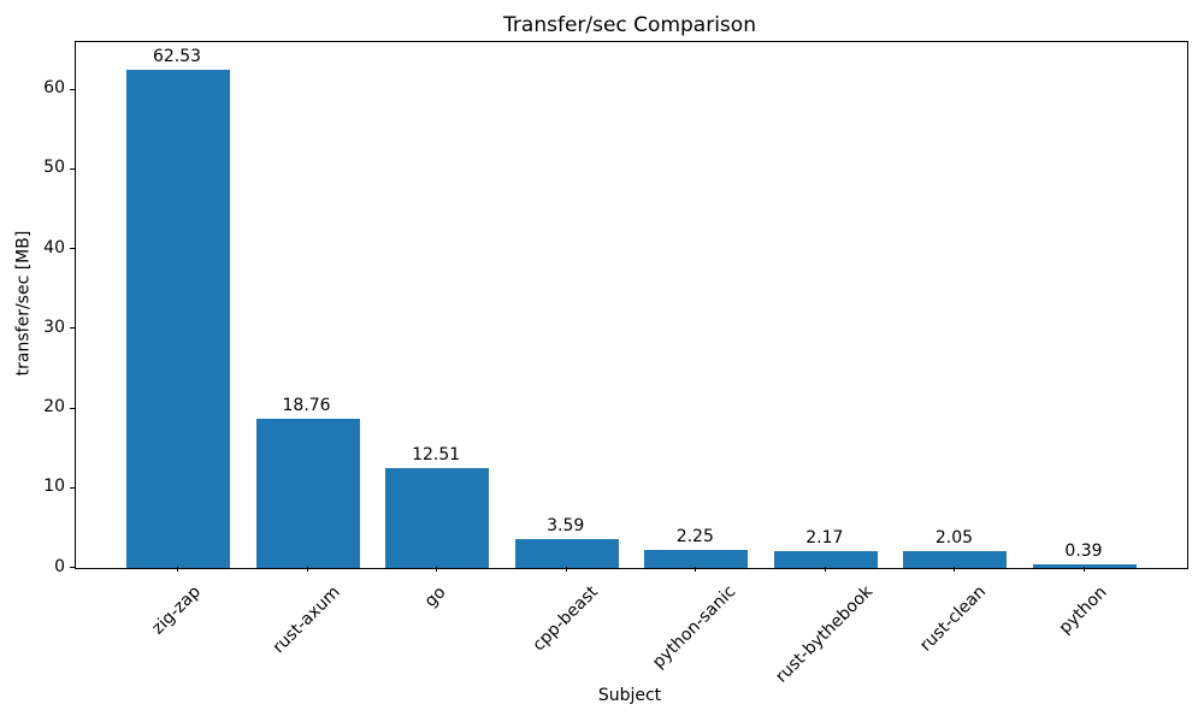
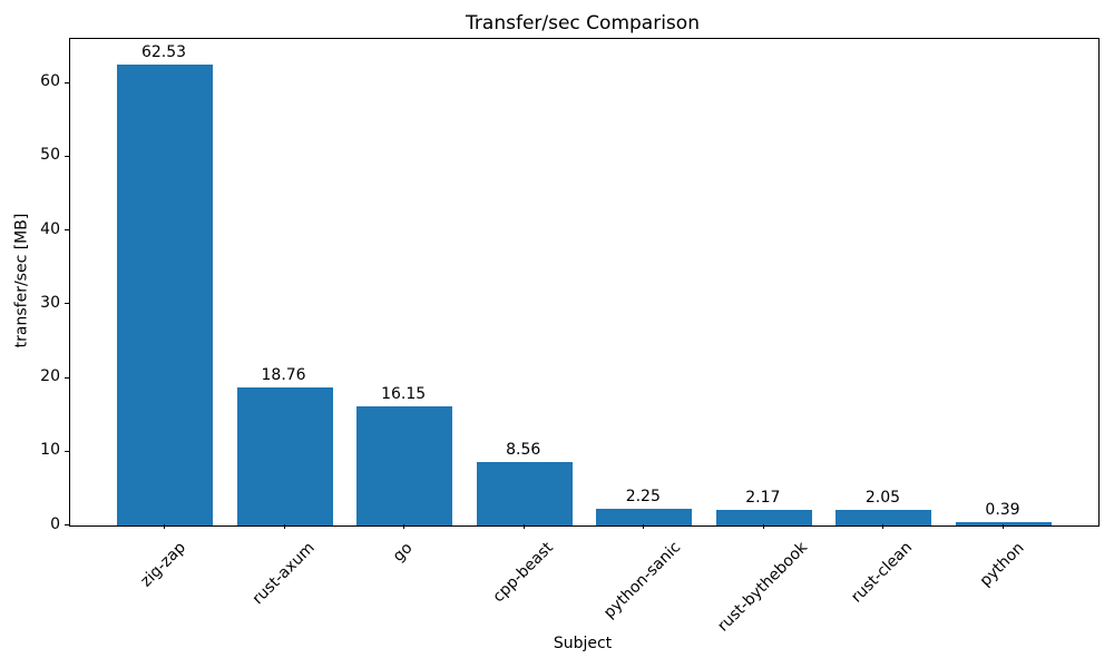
go: 12.51 -> 16.15
cpp-beast: 3.59 -> 8.56
